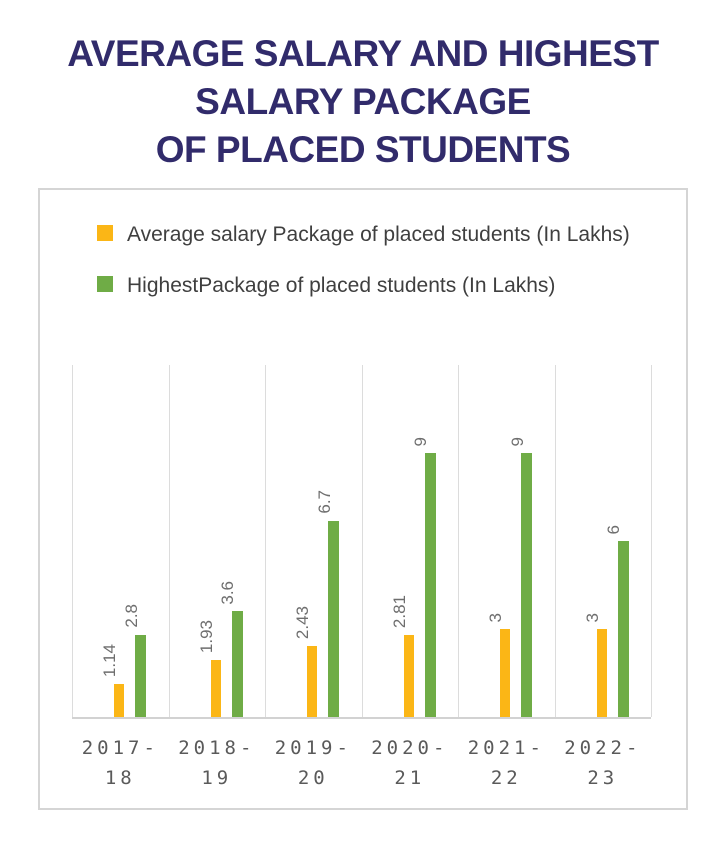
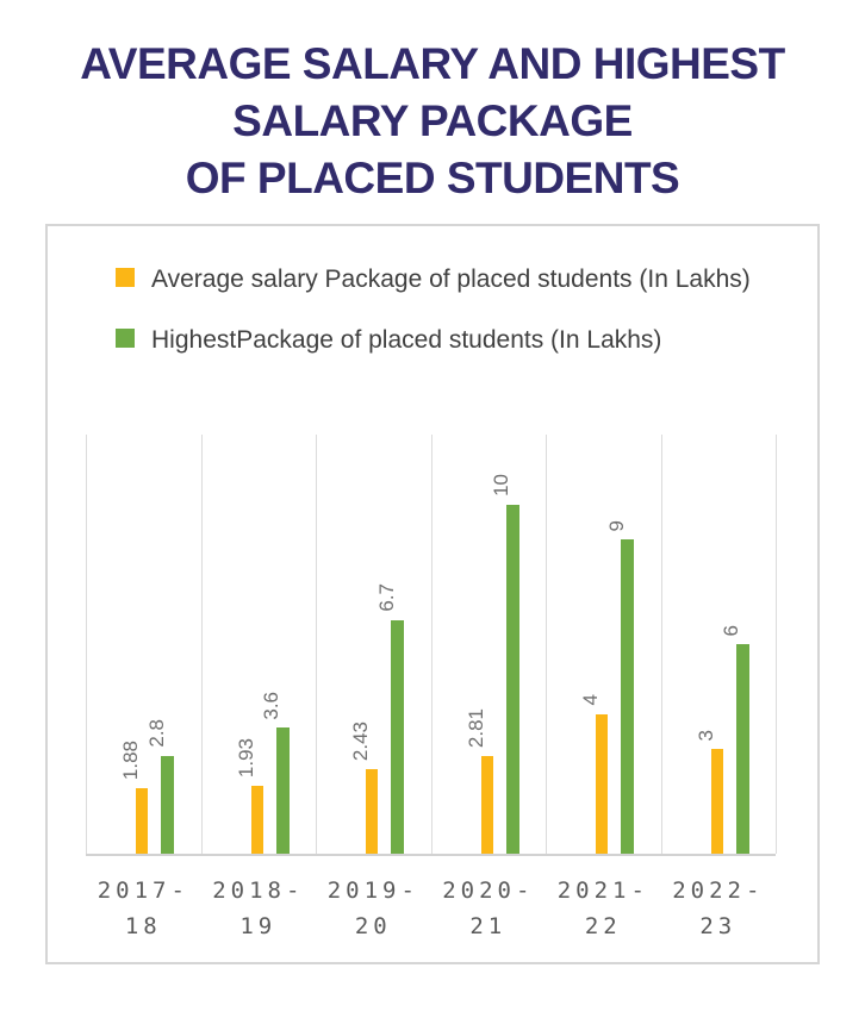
Average salary Package of placed students (In Lakhs)/2017-18: 1.14 -> 1.88
HighestPackage of placed students (In Lakhs)/2020-21: 9 -> 10
Average salary Package of placed students (In Lakhs)/2021-22: 3 -> 4
